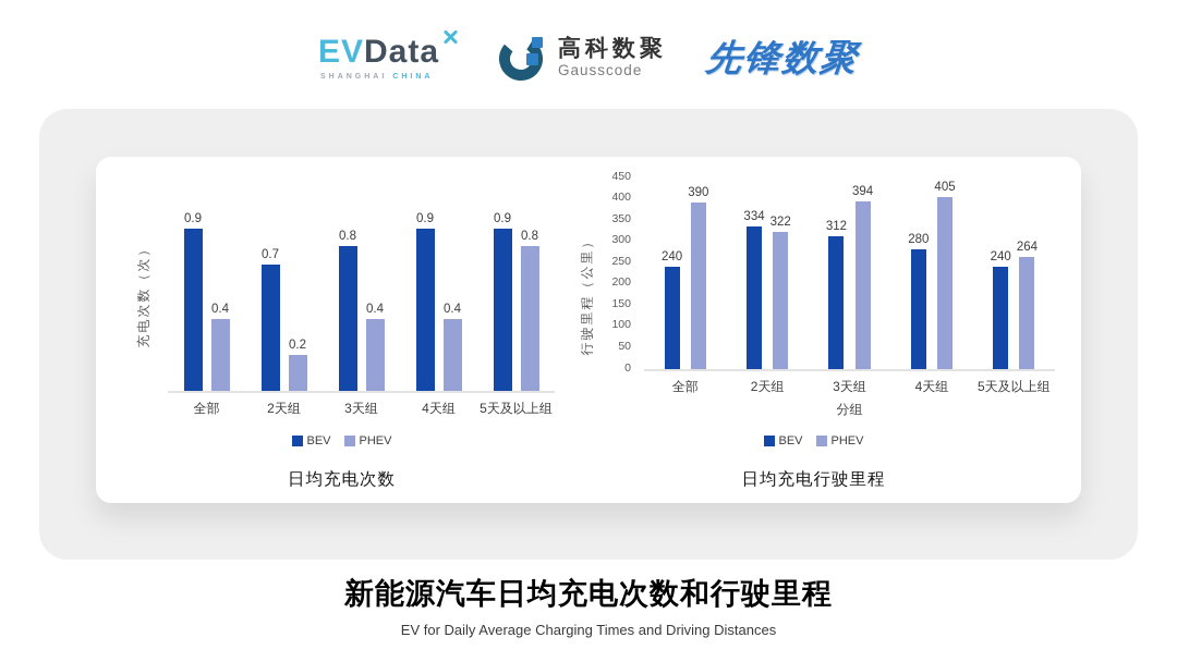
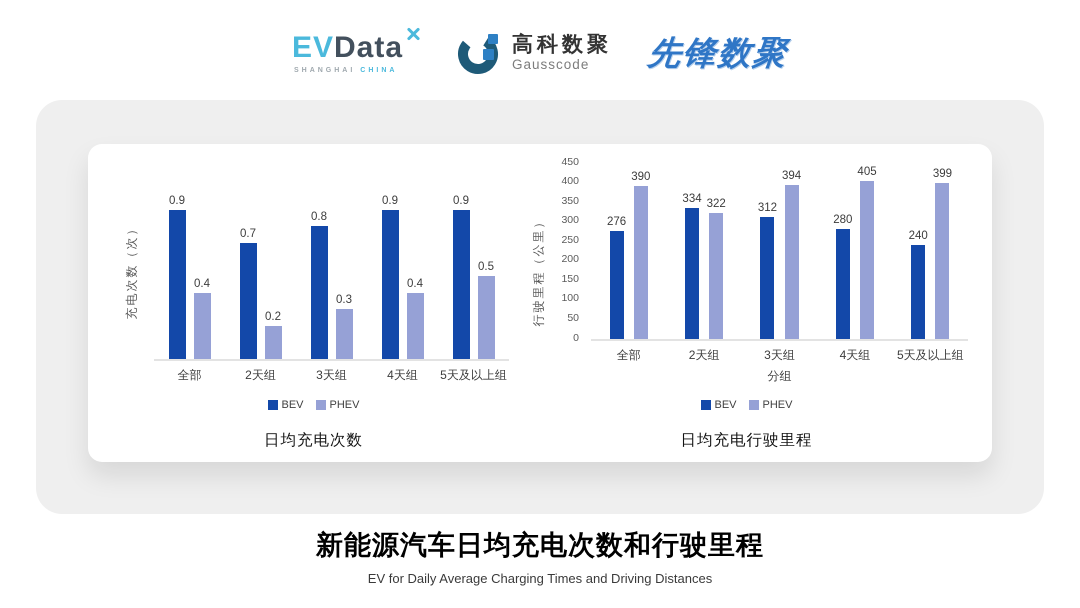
日均充电次数/PHEV/3天组: 0.4 -> 0.3
日均充电次数/PHEV/5天及以上组: 0.8 -> 0.5
日均充电行驶里程/BEV/全部: 240 -> 276
日均充电行驶里程/PHEV/5天及以上组: 264 -> 399
